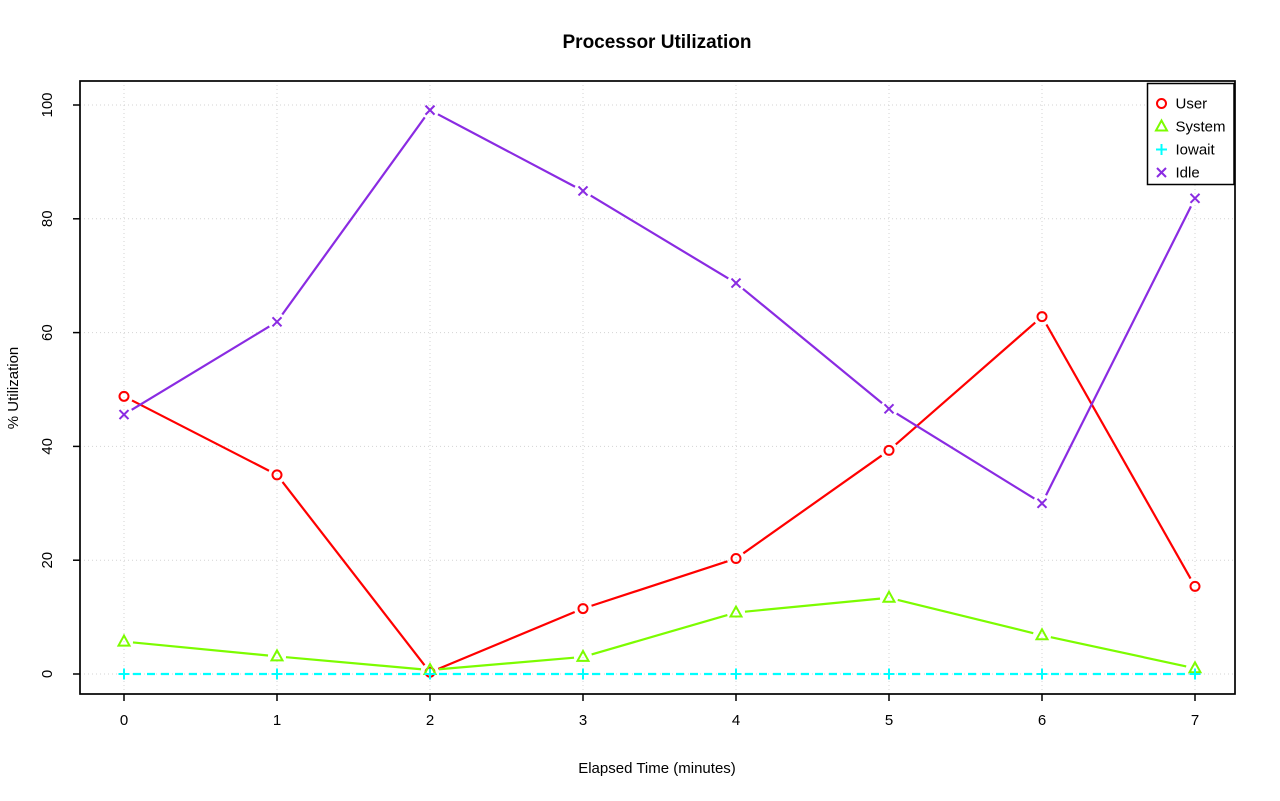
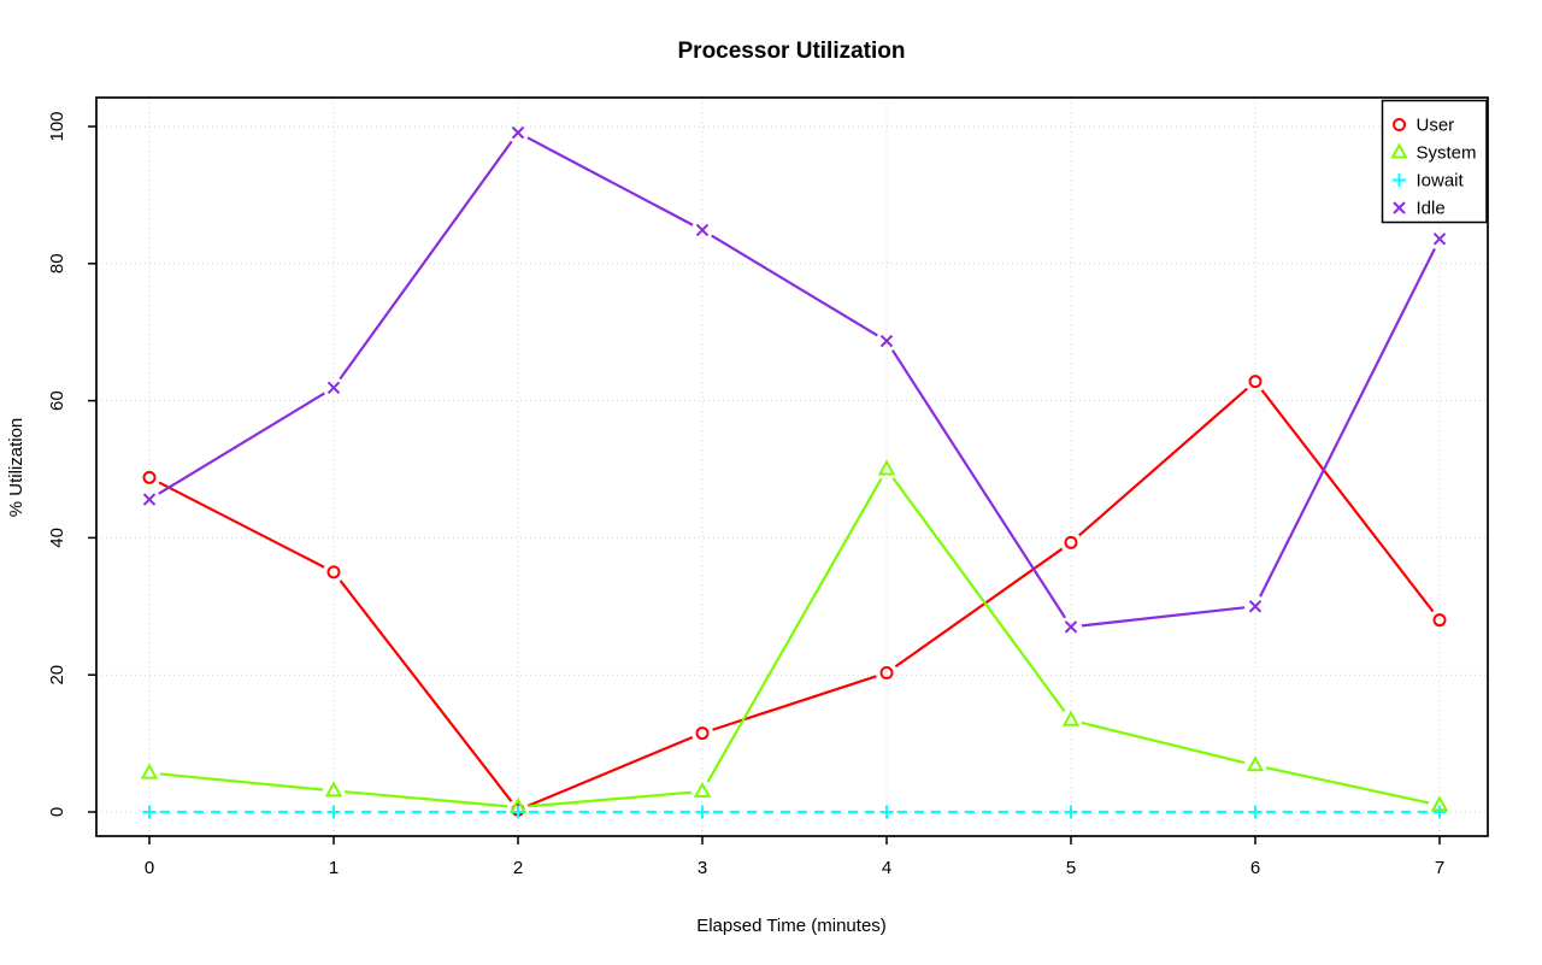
System/4: 11 -> 50
Idle/5: 47 -> 27
User/7: 15 -> 28
